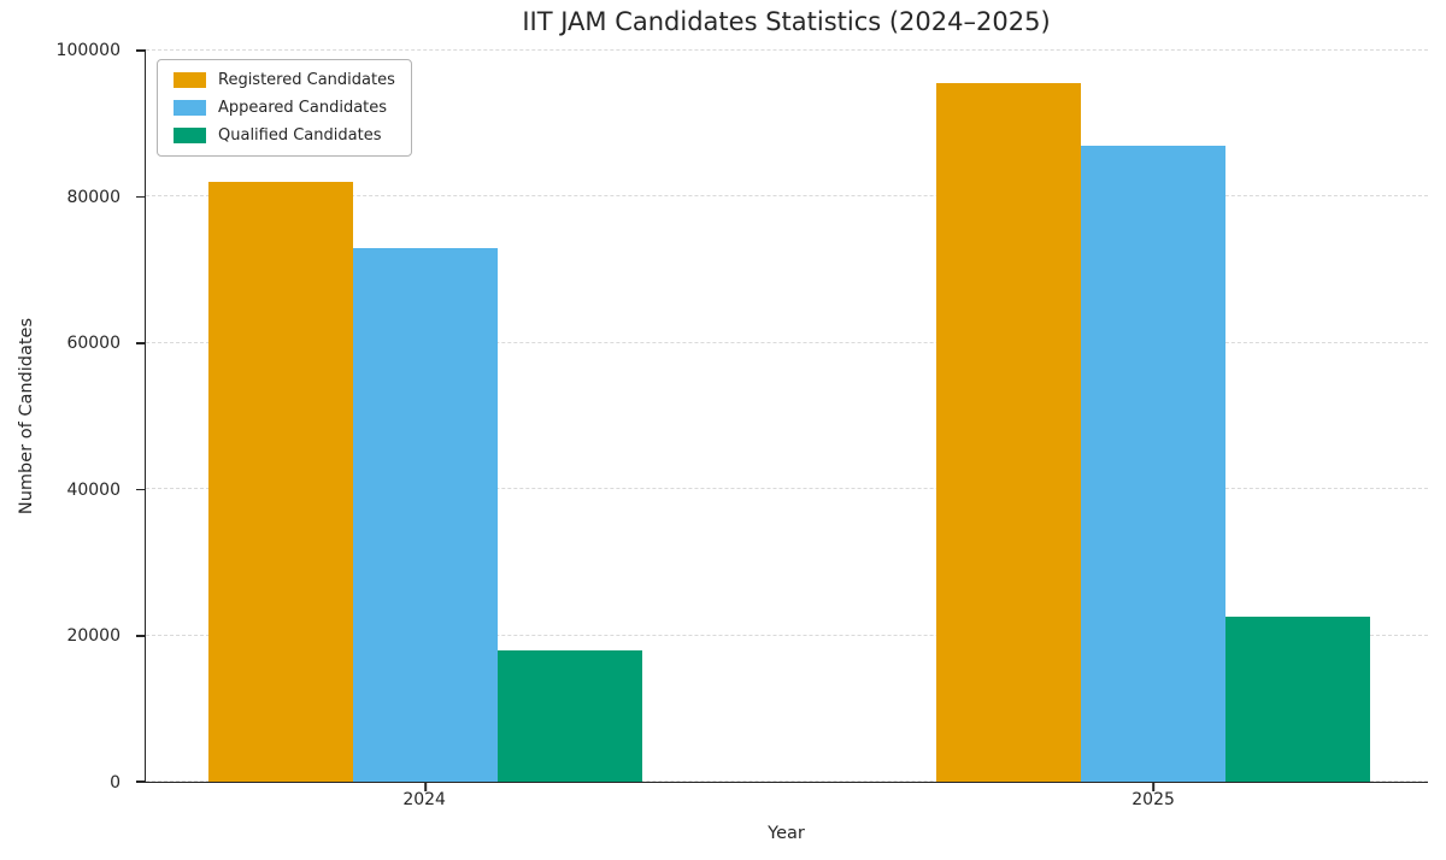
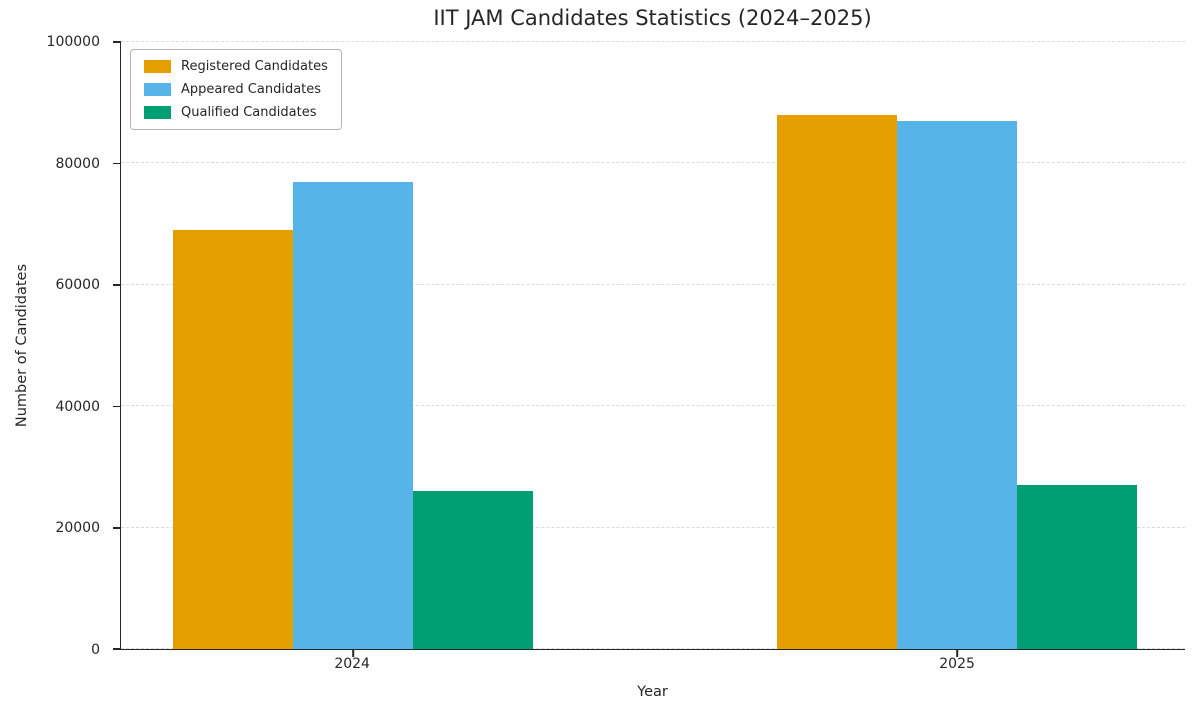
Registered Candidates/2024: 82000 -> 69000
Appeared Candidates/2024: 73000 -> 77000
Qualified Candidates/2024: 18000 -> 26000
Registered Candidates/2025: 96000 -> 88000
Qualified Candidates/2025: 22000 -> 27000
